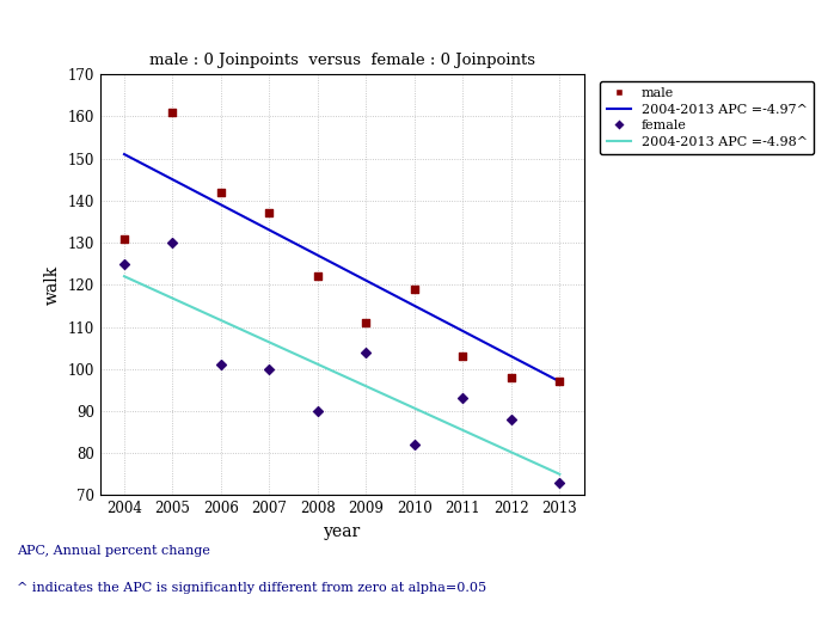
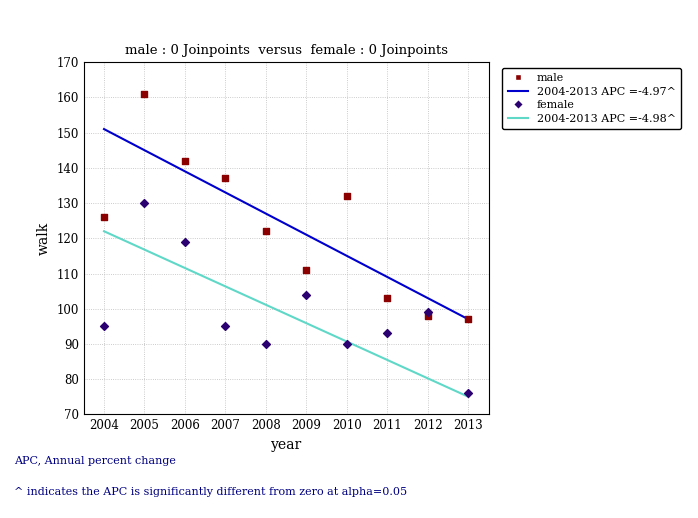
male/2004: 131 -> 126
female/2004: 125 -> 95
female/2006: 101 -> 119
female/2007: 100 -> 95
male/2010: 119 -> 132
female/2010: 82 -> 90
female/2012: 88 -> 99
female/2013: 73 -> 76
